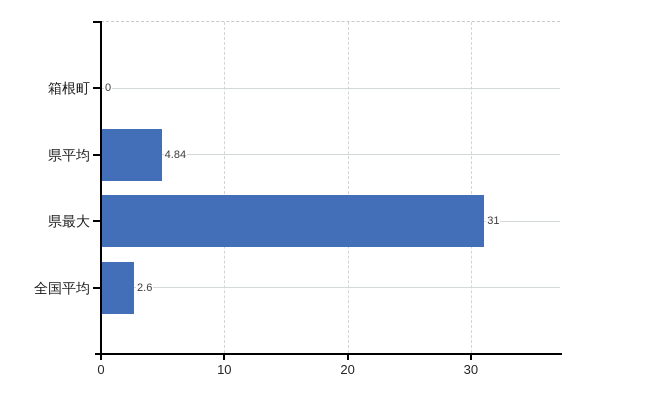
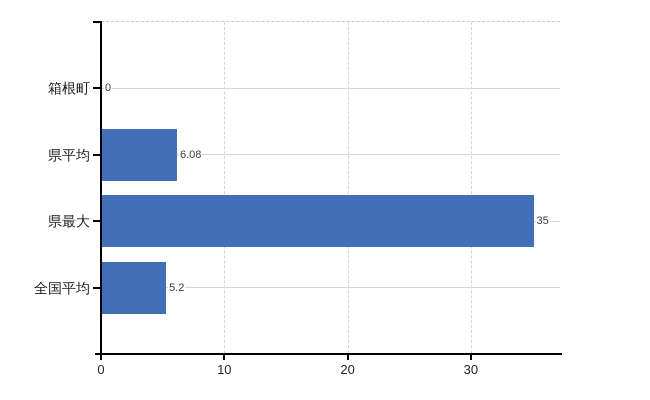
県平均: 4.84 -> 6.08
県最大: 31 -> 35
全国平均: 2.6 -> 5.2
